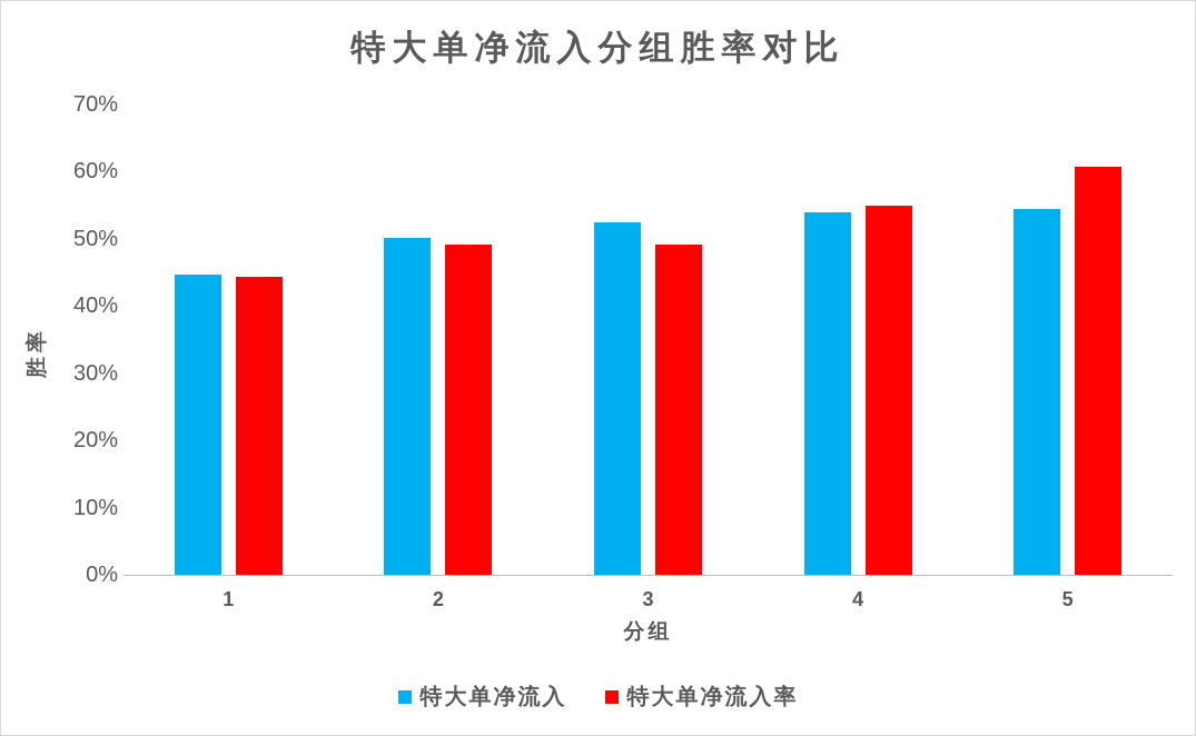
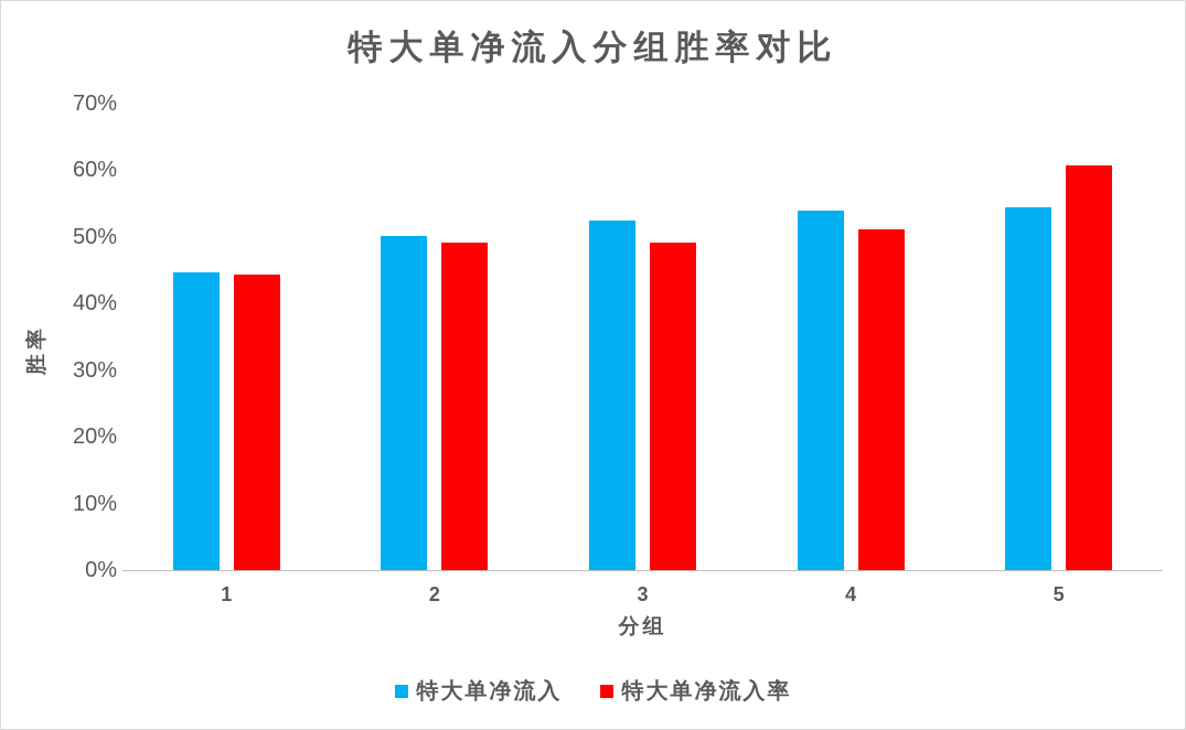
特大单净流入率/4: 55% -> 51%
